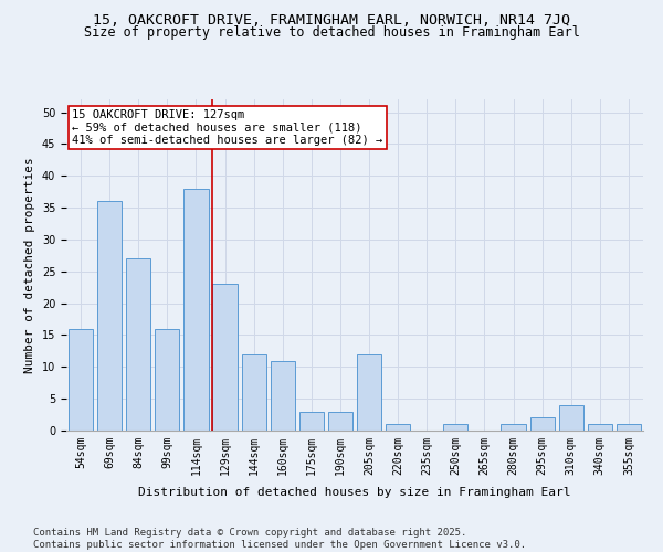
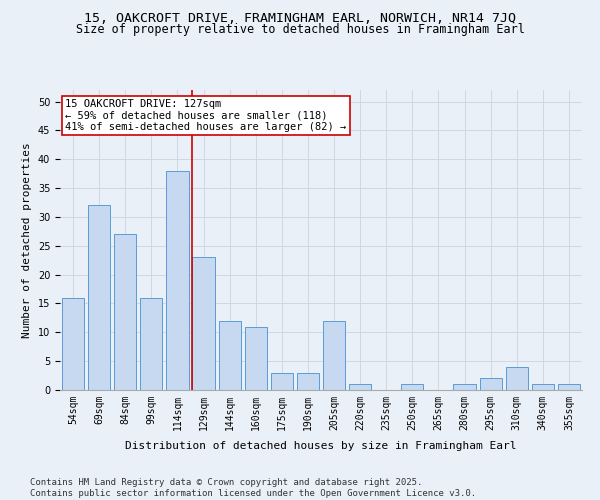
69sqm: 36 -> 32
